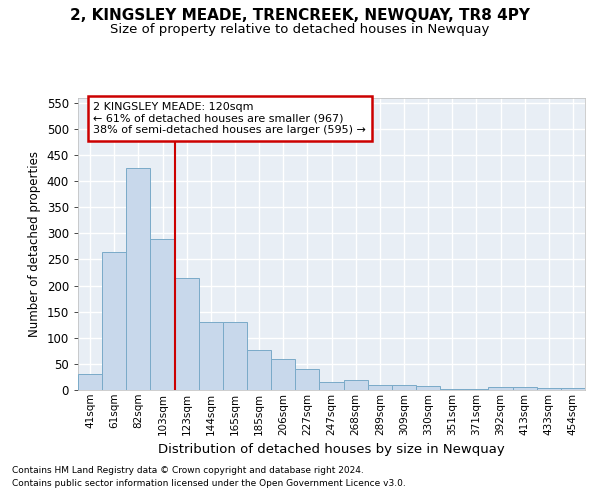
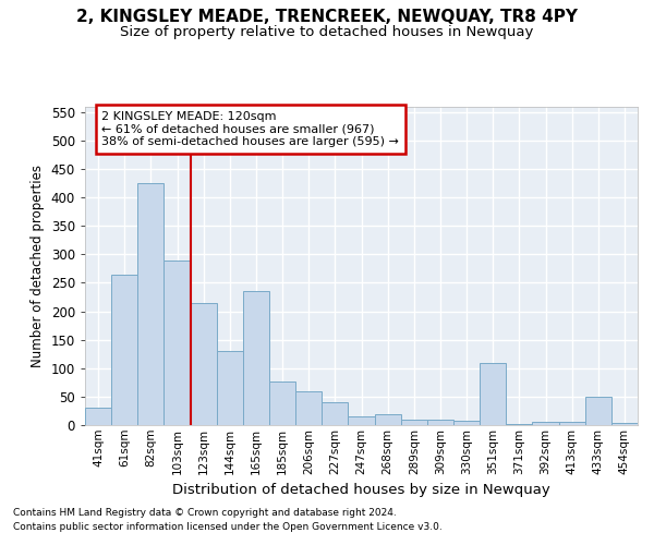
165sqm: 130 -> 236
351sqm: 1 -> 110
433sqm: 3 -> 50
